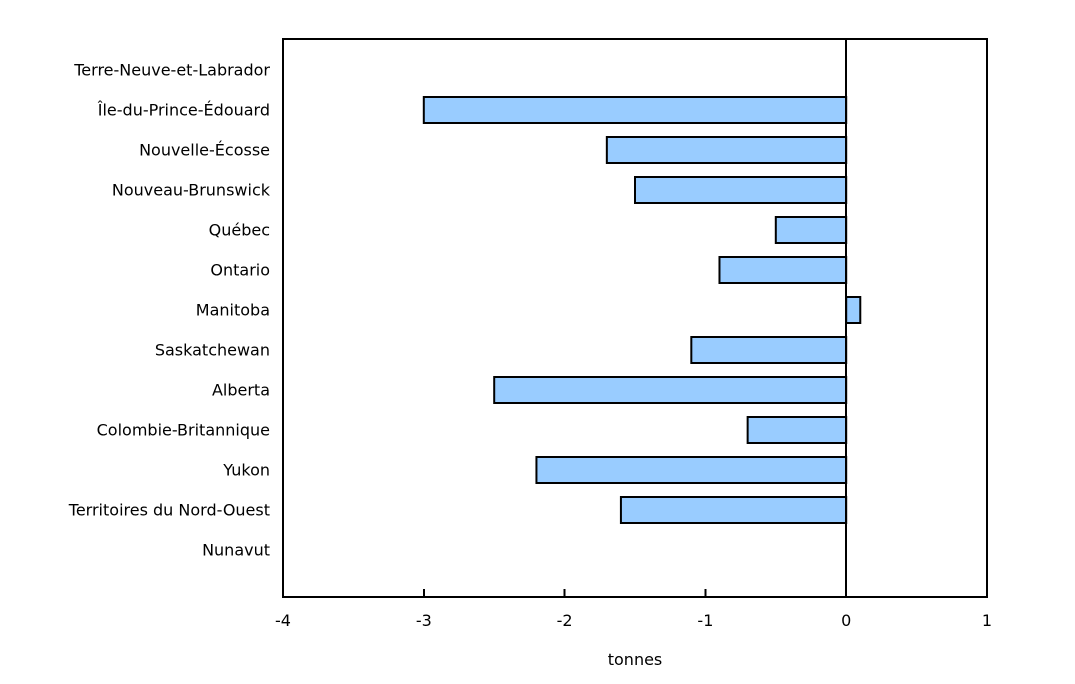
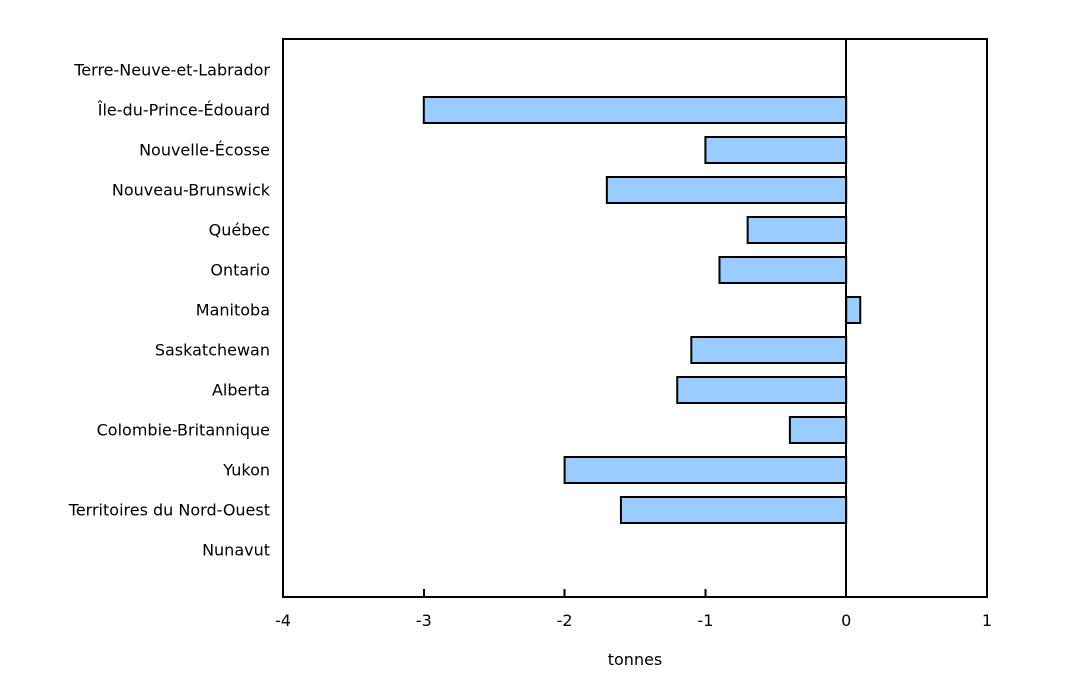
Nouvelle-Écosse: -1.7 -> -1.0
Nouveau-Brunswick: -1.5 -> -1.7
Québec: -0.5 -> -0.7
Alberta: -2.5 -> -1.2
Colombie-Britannique: -0.7 -> -0.4
Yukon: -2.2 -> -2.0
